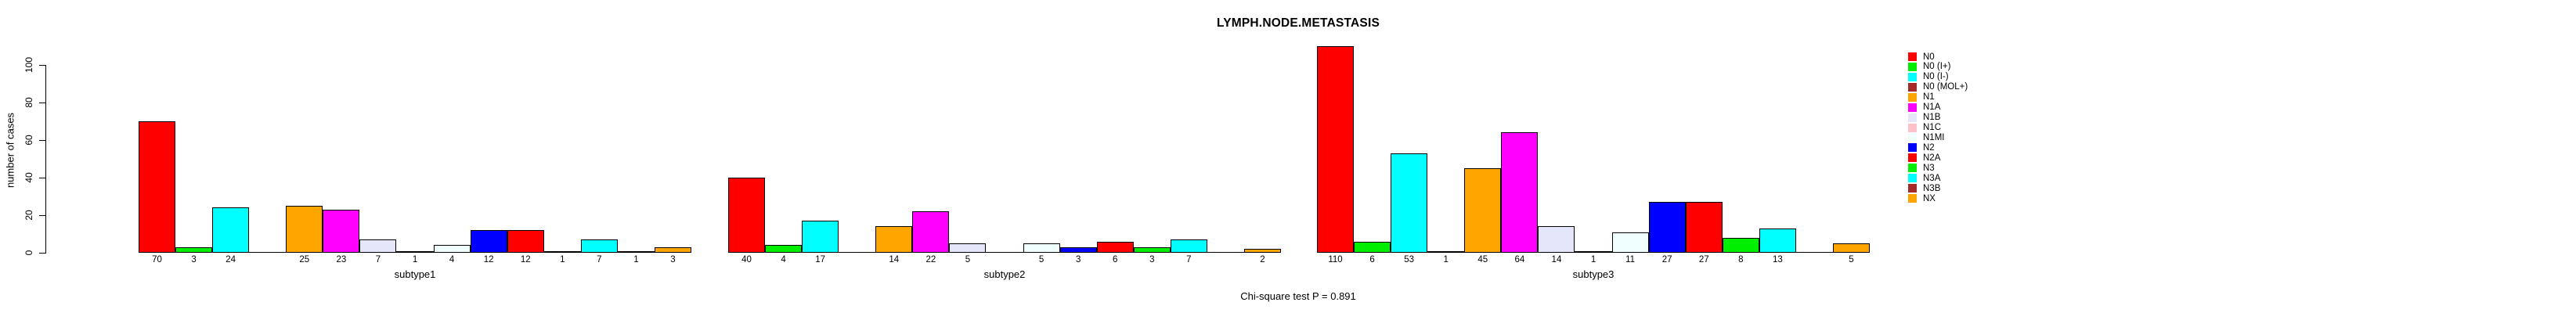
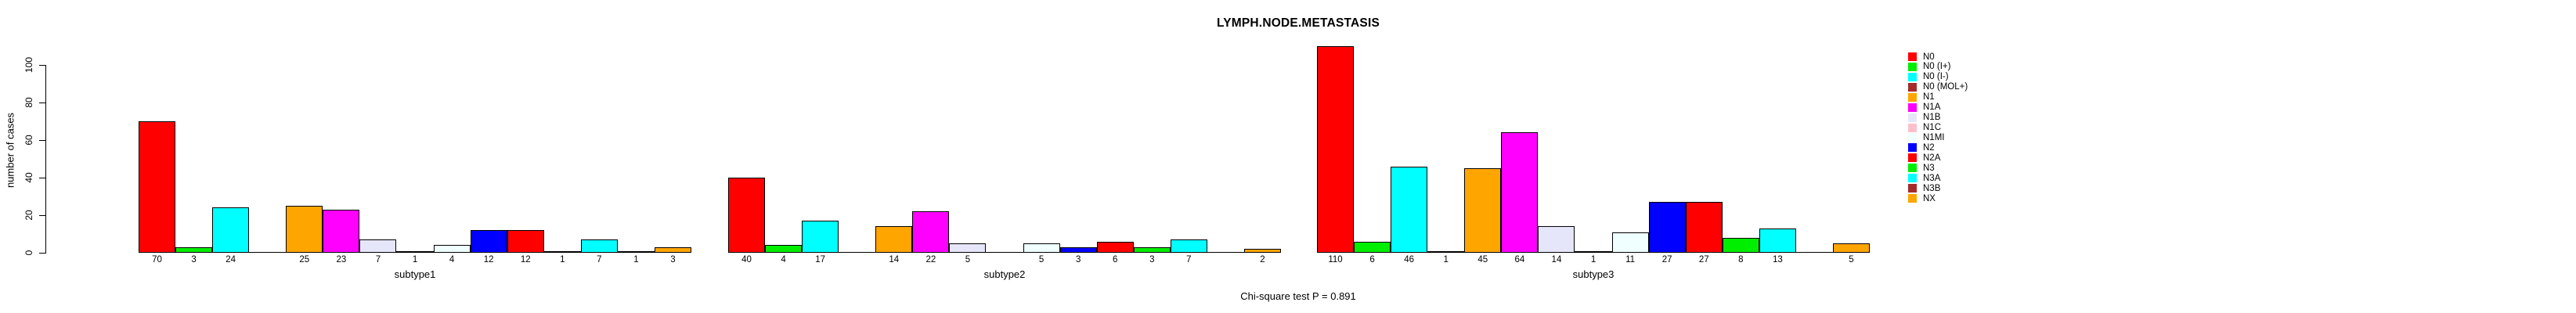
N0 (I-)/subtype3: 53 -> 46
